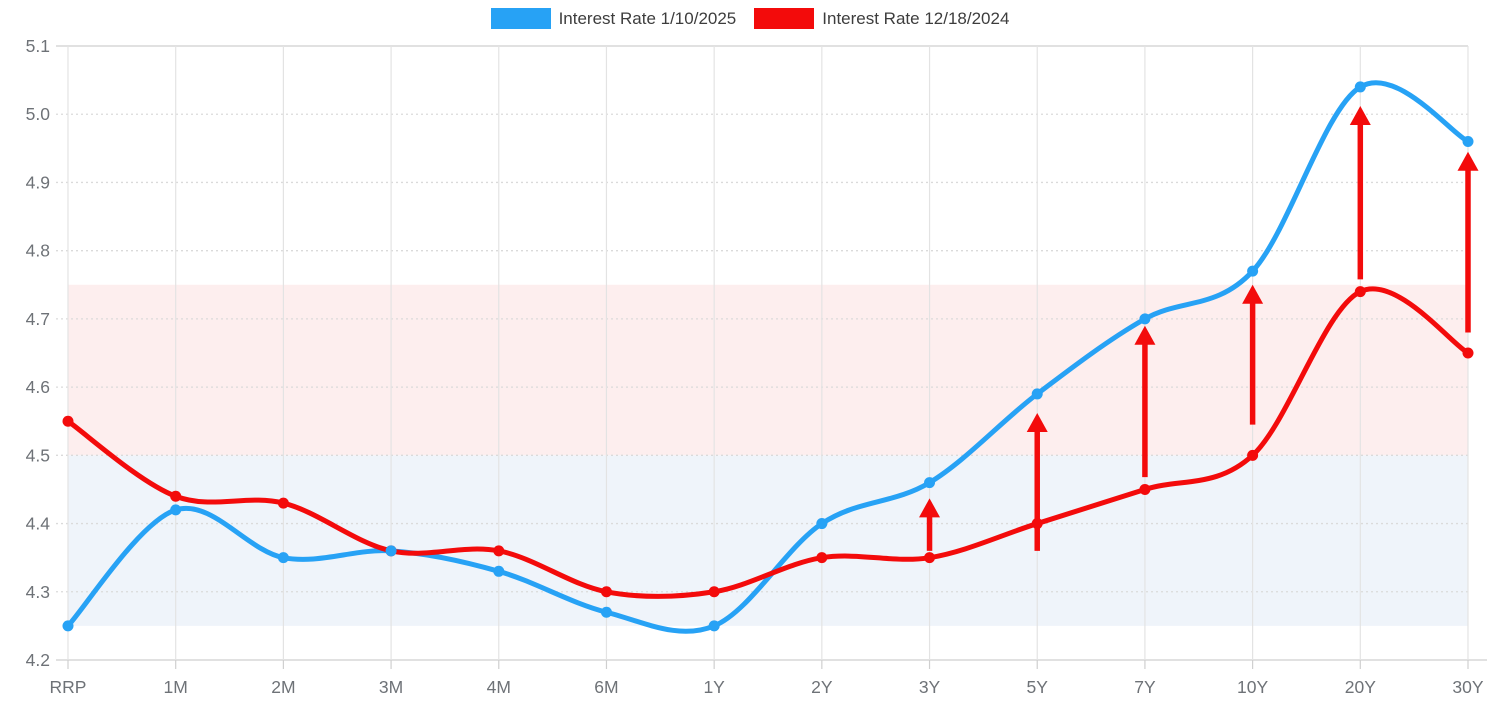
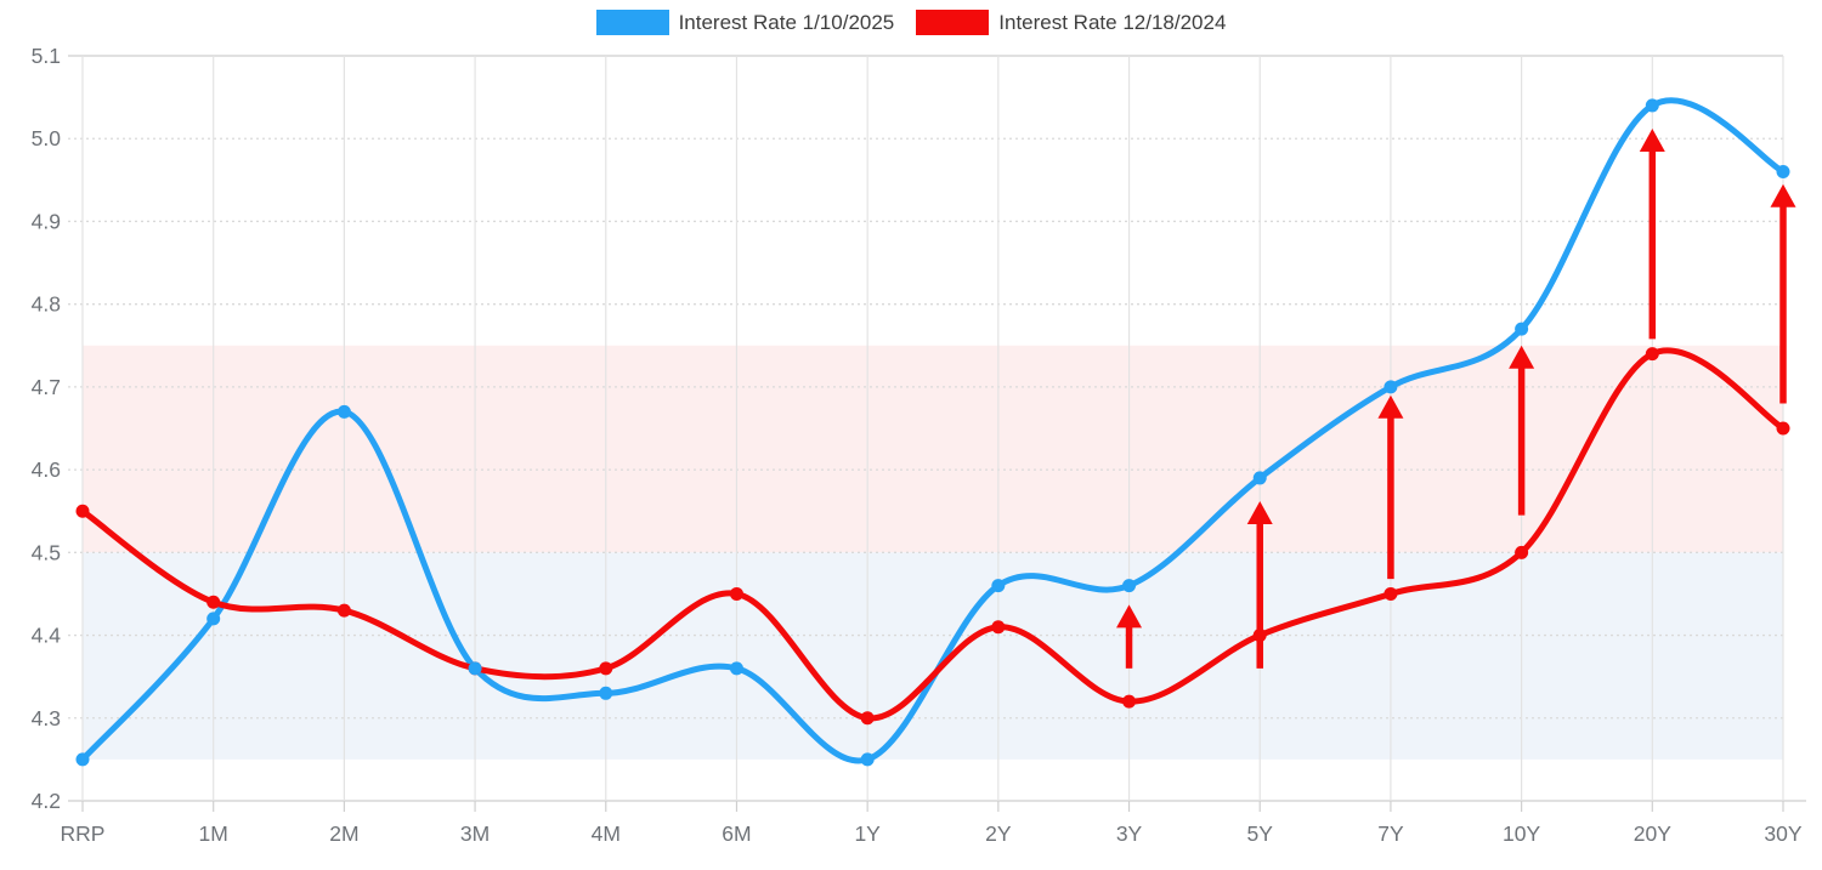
Interest Rate 1/10/2025/2M: 4.35 -> 4.67
Interest Rate 1/10/2025/6M: 4.27 -> 4.36
Interest Rate 12/18/2024/6M: 4.30 -> 4.45
Interest Rate 1/10/2025/2Y: 4.40 -> 4.46
Interest Rate 12/18/2024/2Y: 4.35 -> 4.41
Interest Rate 12/18/2024/3Y: 4.35 -> 4.32
